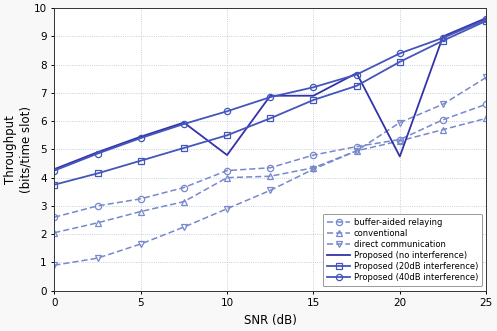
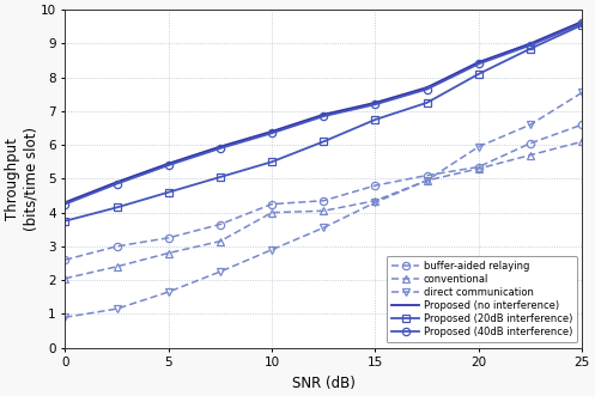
Proposed (no interference)/10: 4.80 -> 6.40
Proposed (no interference)/15: 6.90 -> 7.25
Proposed (no interference)/20: 4.75 -> 8.45
